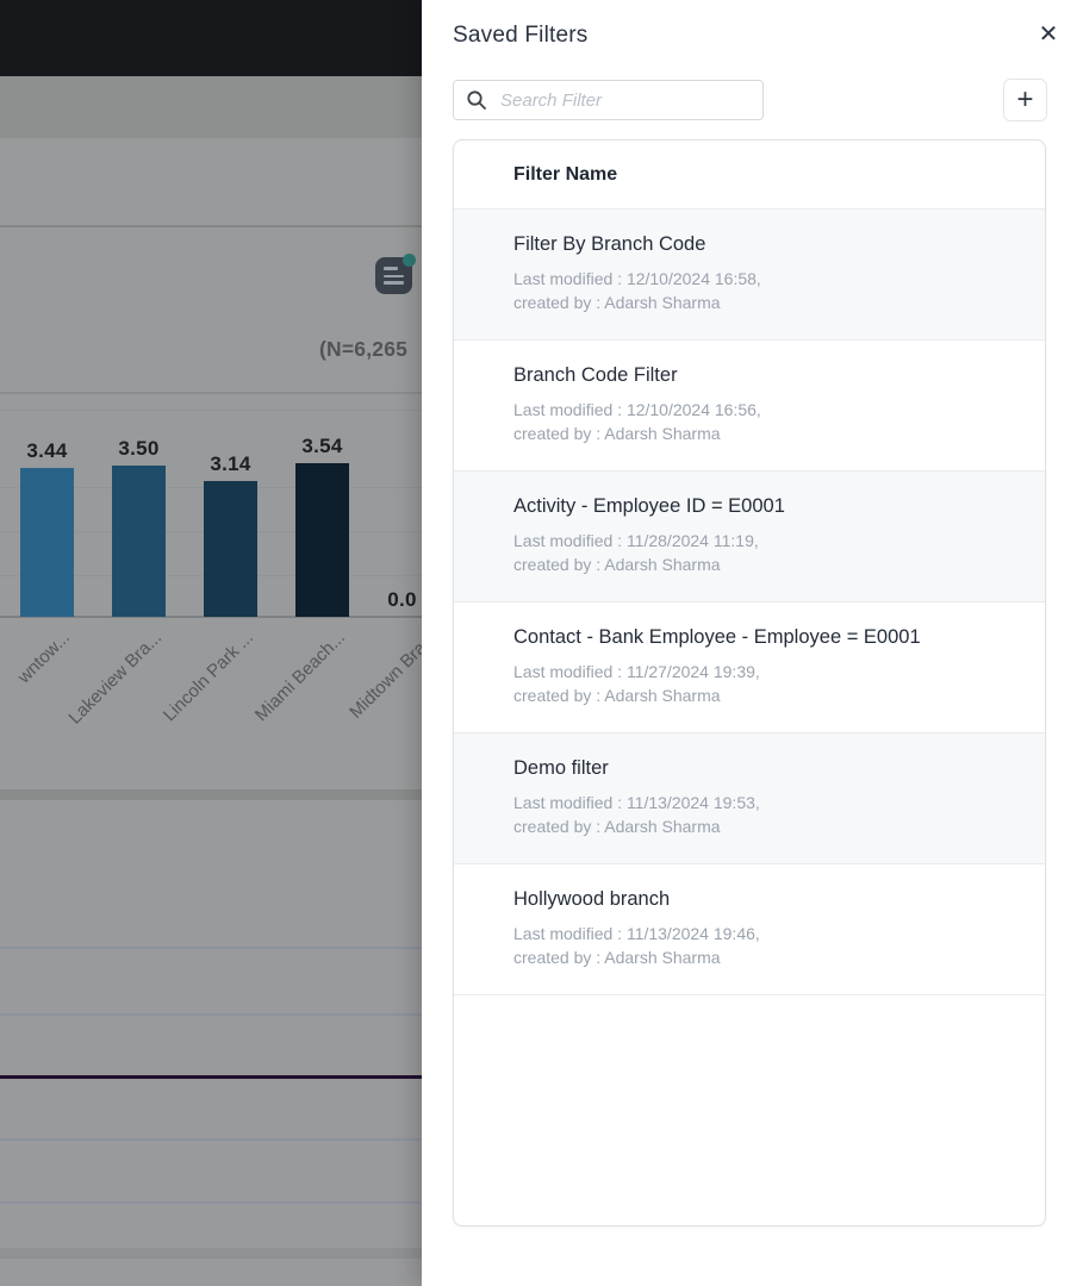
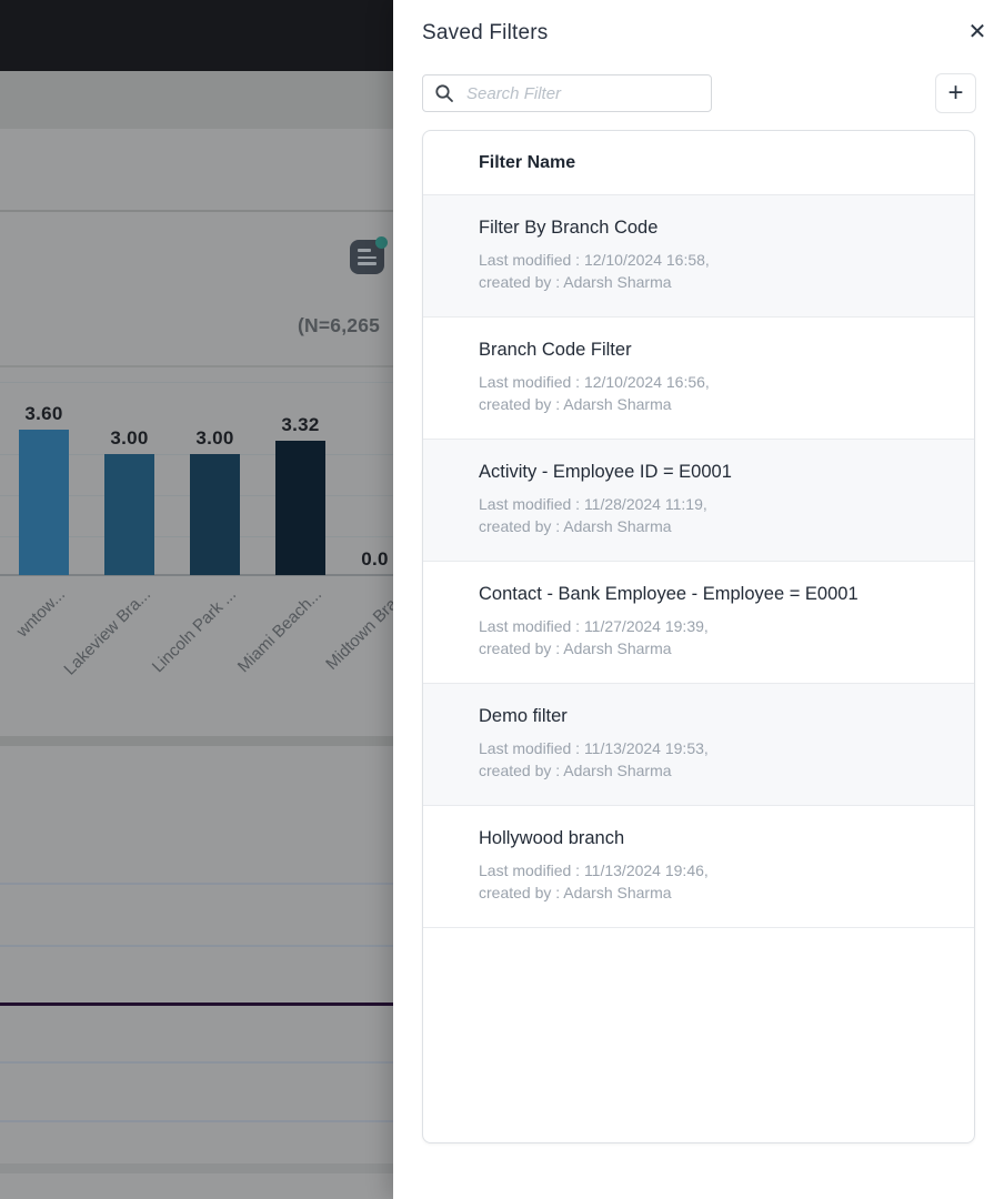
wntow...: 3.44 -> 3.60
Lakeview Bra...: 3.50 -> 3.00
Lincoln Park ...: 3.14 -> 3.00
Miami Beach...: 3.54 -> 3.32
